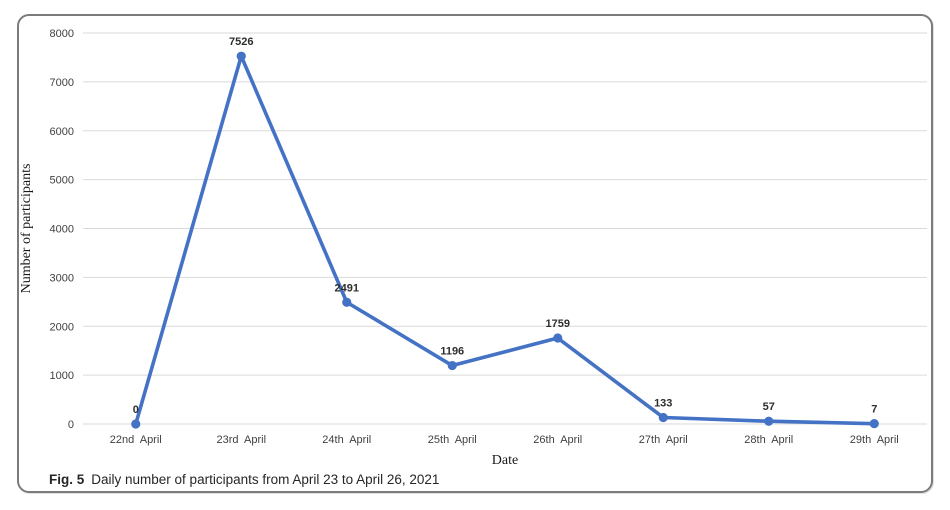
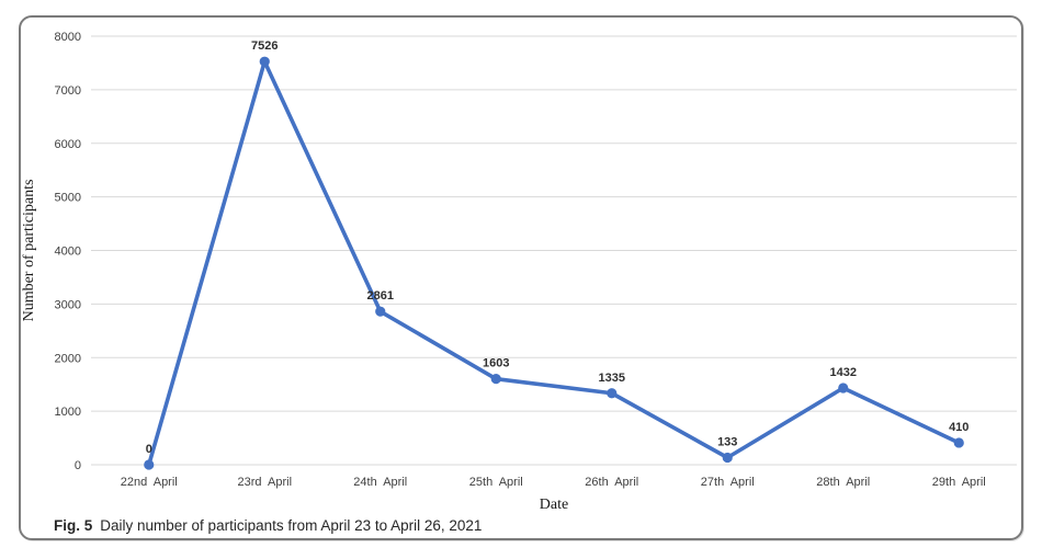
24th April: 2491 -> 2861
25th April: 1196 -> 1603
26th April: 1759 -> 1335
28th April: 57 -> 1432
29th April: 7 -> 410
